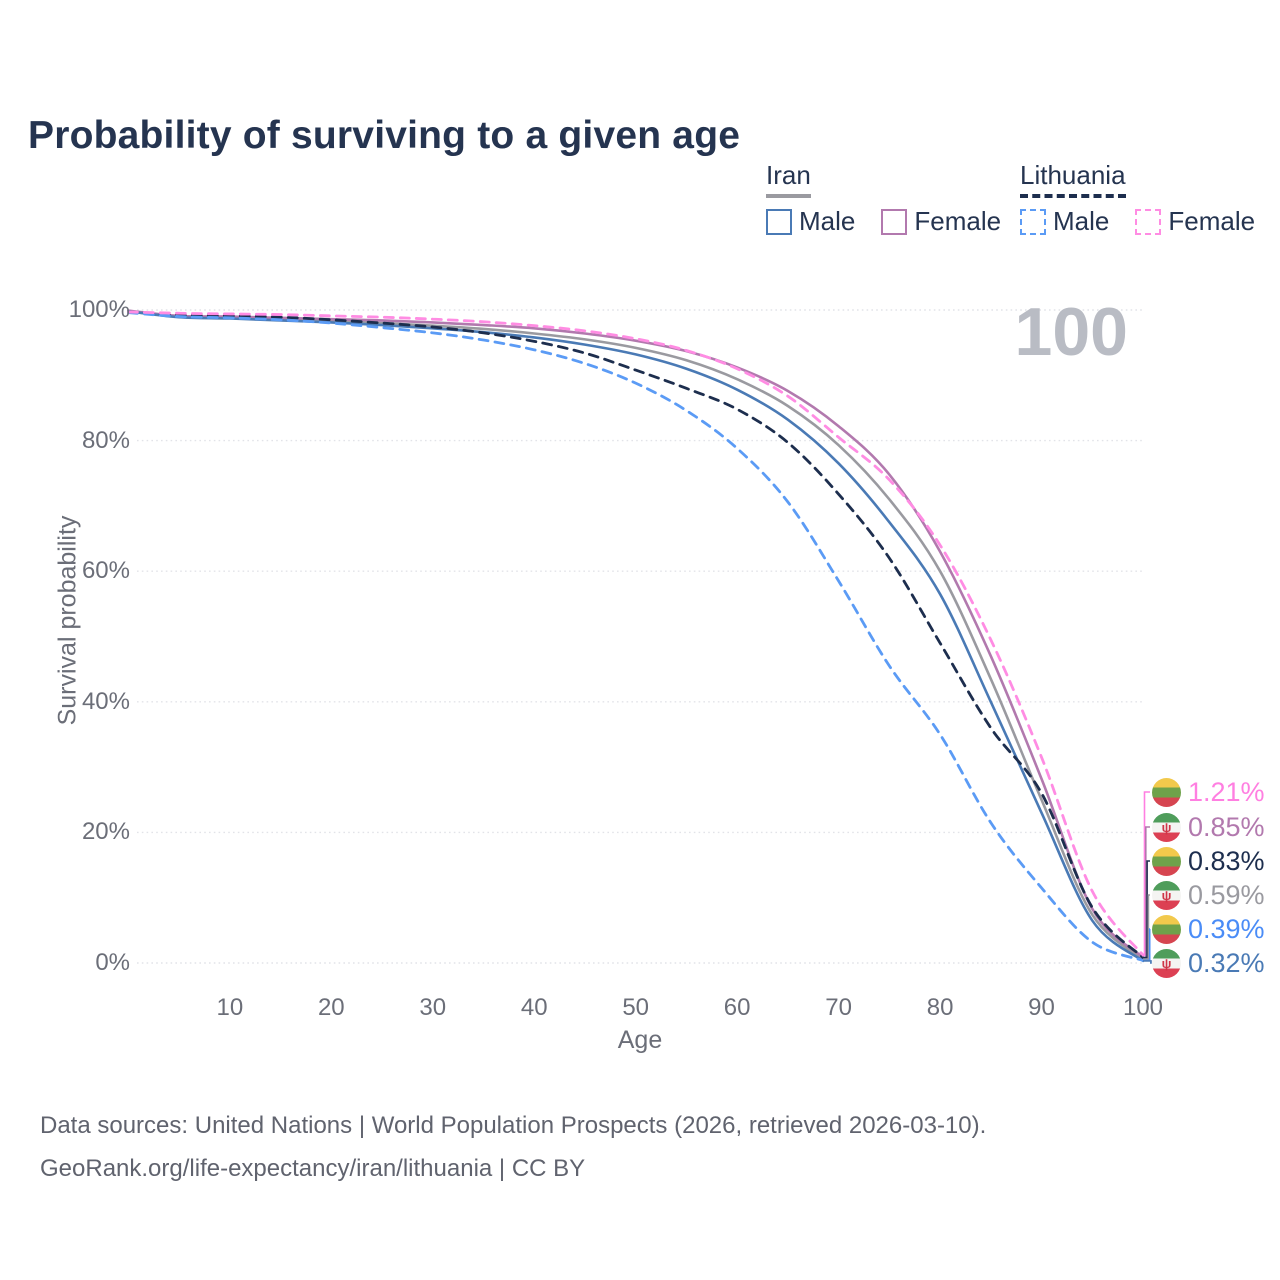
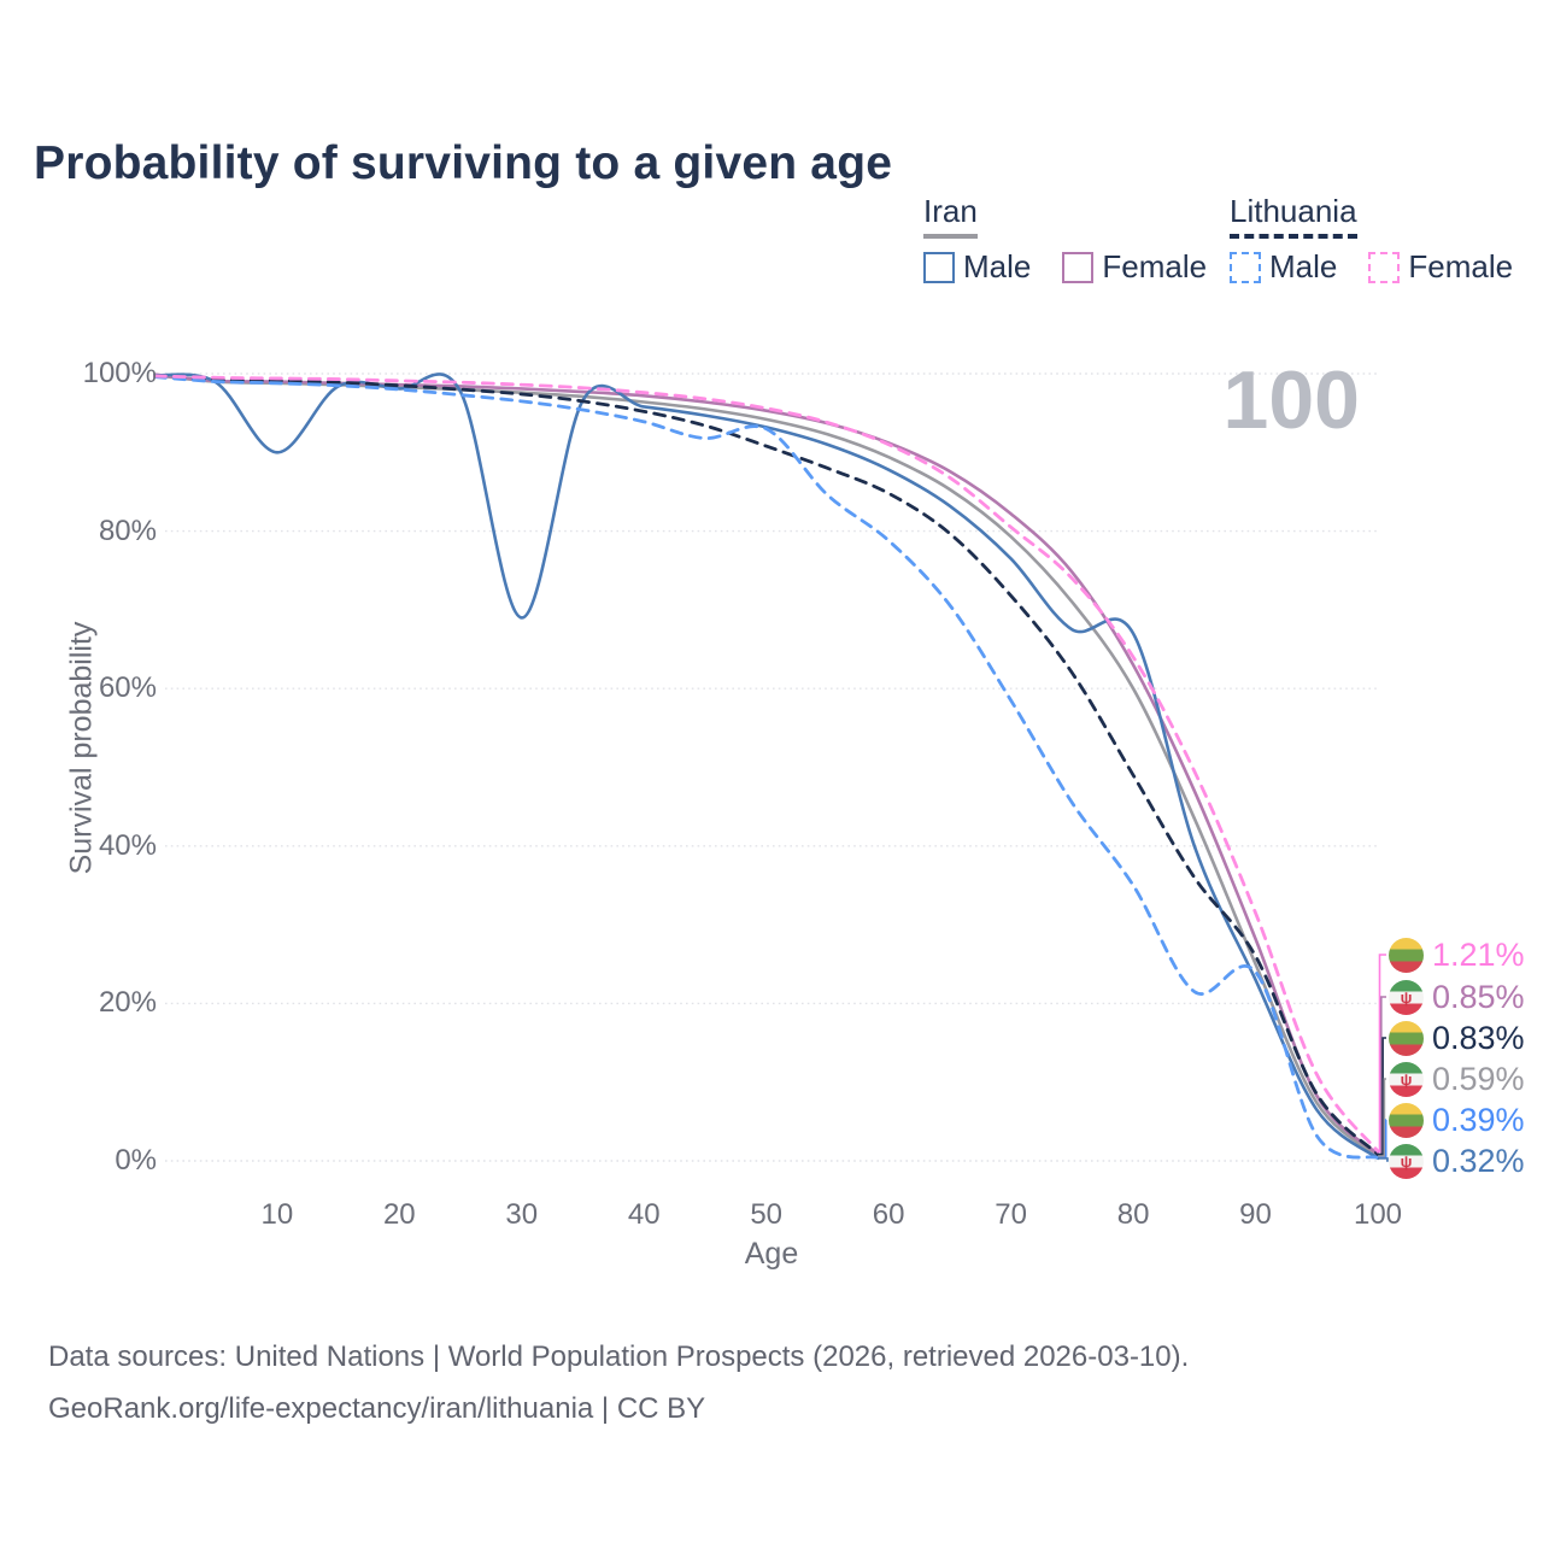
Iran Male/10: 99% -> 90%
Iran Male/30: 97% -> 69%
Lithuania Male/50: 89% -> 93%
Iran Male/80: 56% -> 67%
Lithuania Male/90: 12% -> 24%
